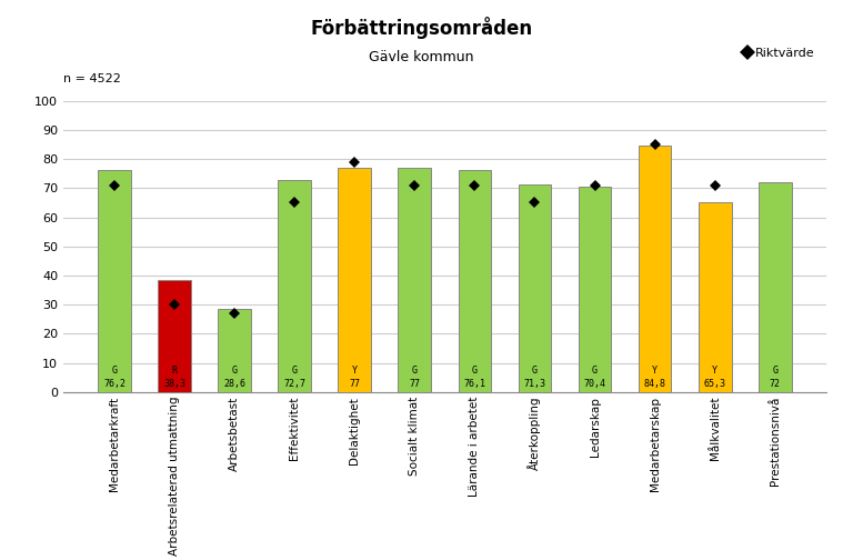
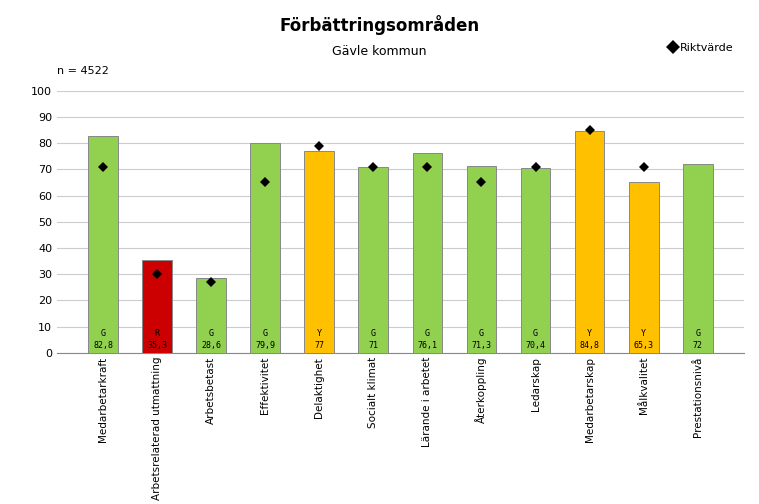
Medarbetarkraft: 76,2 -> 82,8
Arbetsrelaterad utmattning: 38,3 -> 35,3
Effektivitet: 72,7 -> 79,9
Socialt klimat: 77 -> 71
